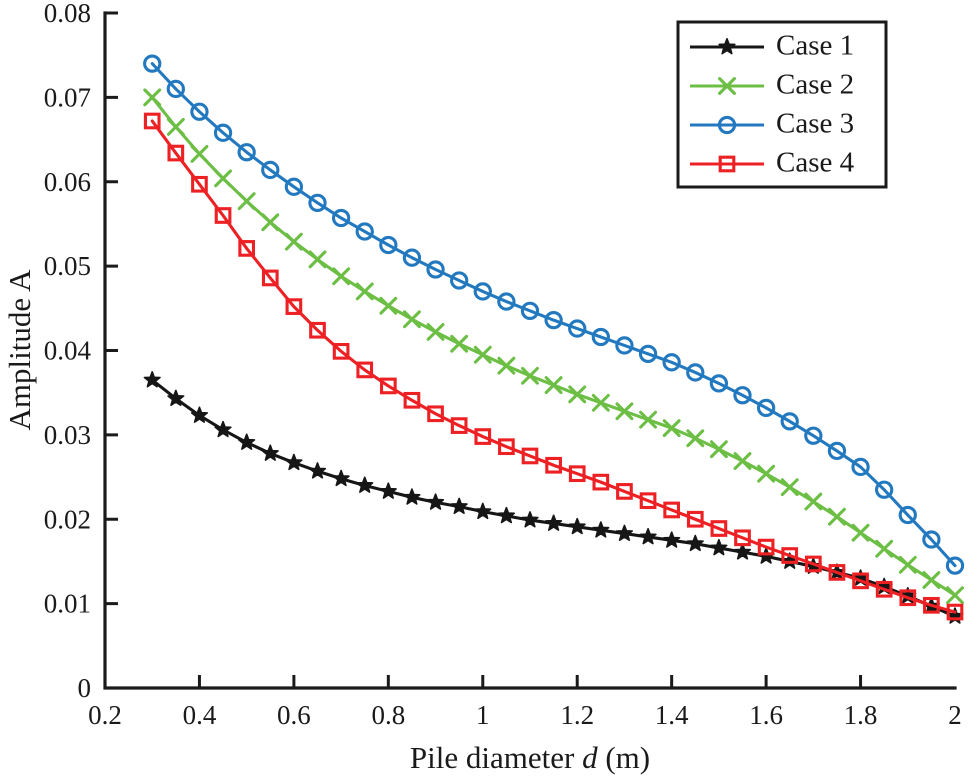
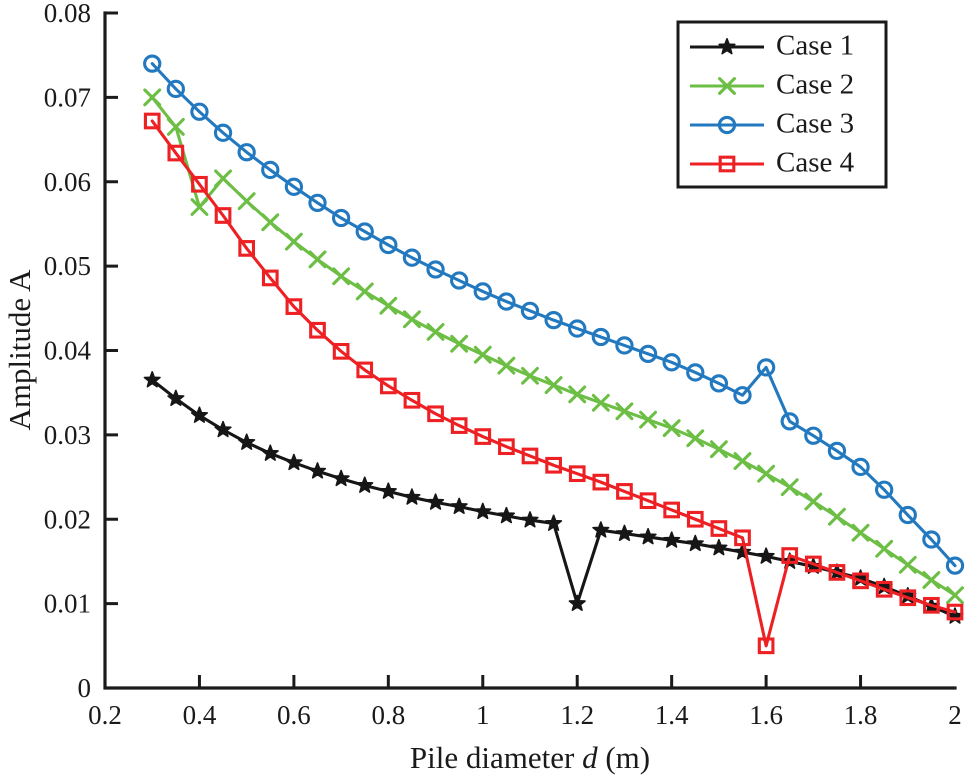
Case 2/0.4: 0.063 -> 0.057
Case 1/1.2: 0.019 -> 0.010
Case 3/1.6: 0.033 -> 0.038
Case 4/1.6: 0.017 -> 0.005
